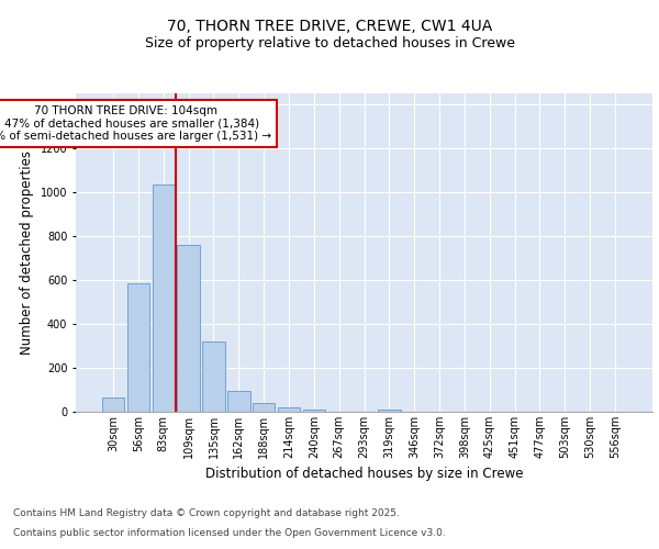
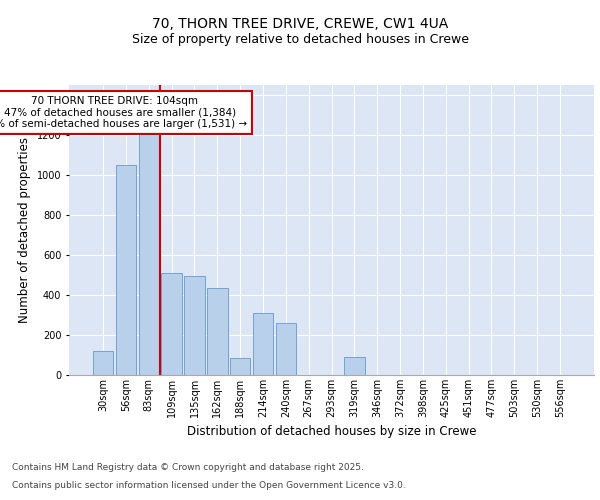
30sqm: 65 -> 120
56sqm: 585 -> 1050
83sqm: 1035 -> 1205
109sqm: 760 -> 510
135sqm: 320 -> 495
162sqm: 95 -> 435
188sqm: 40 -> 85
214sqm: 20 -> 310
240sqm: 10 -> 260
319sqm: 10 -> 90
